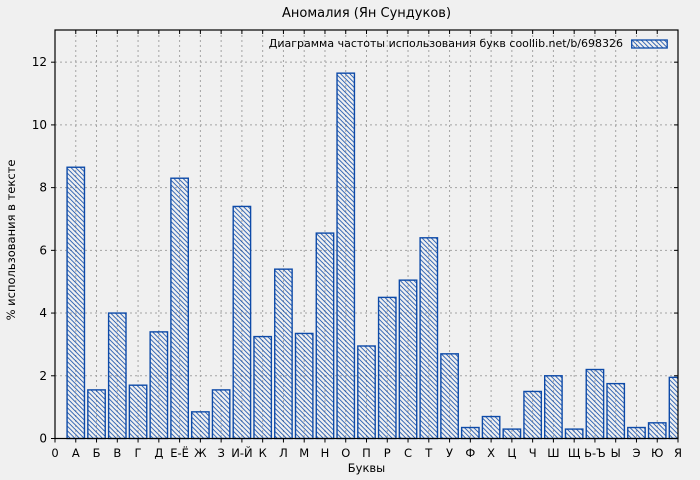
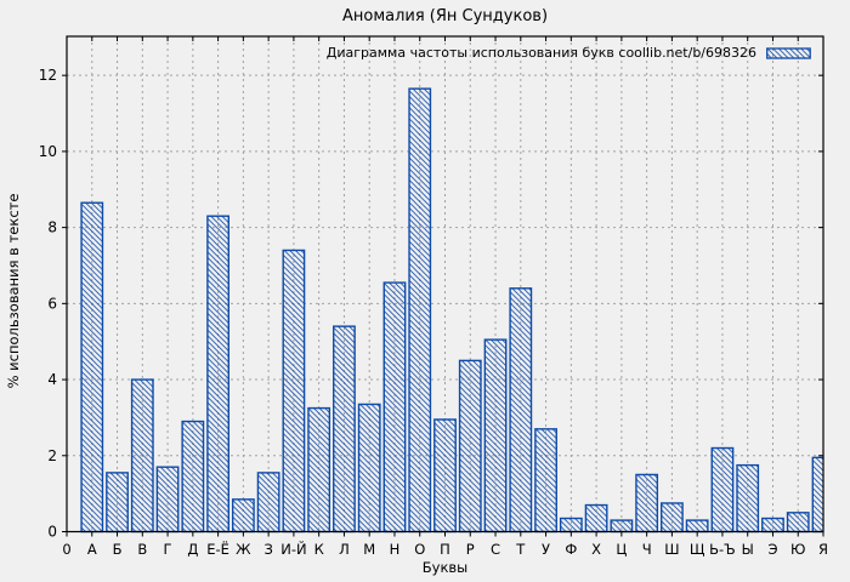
Д: 3.4 -> 2.9
Ш: 2.0 -> 0.8
